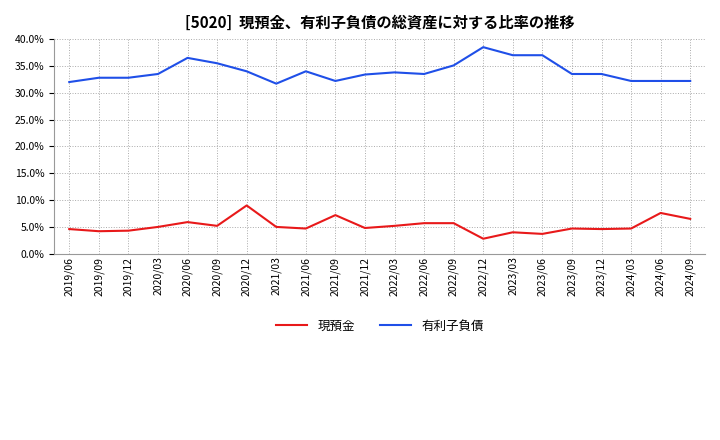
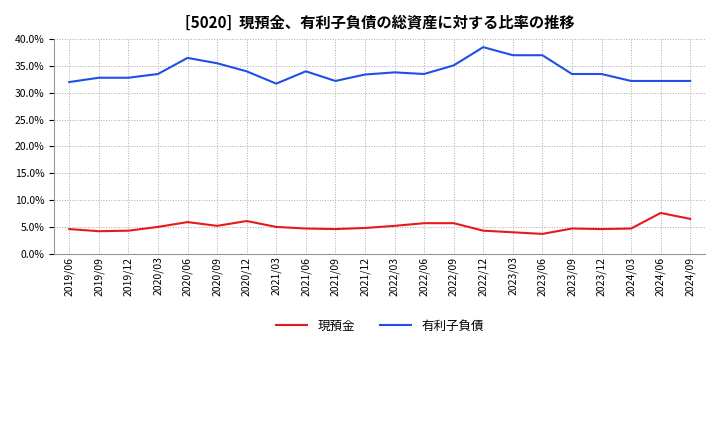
現預金/2020/12: 9.0% -> 6.1%
現預金/2021/09: 7.2% -> 4.6%
現預金/2022/12: 2.8% -> 4.3%
